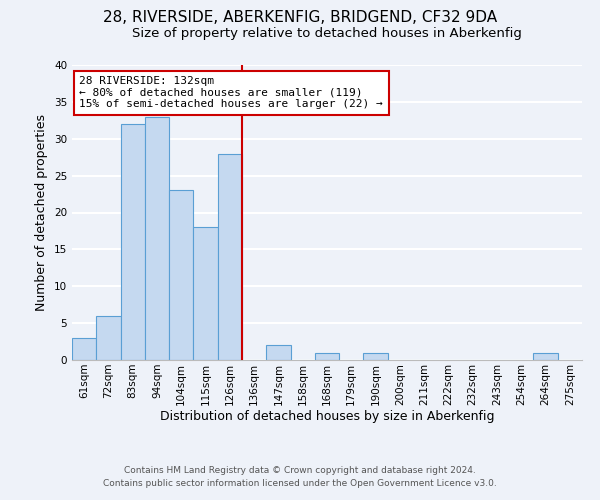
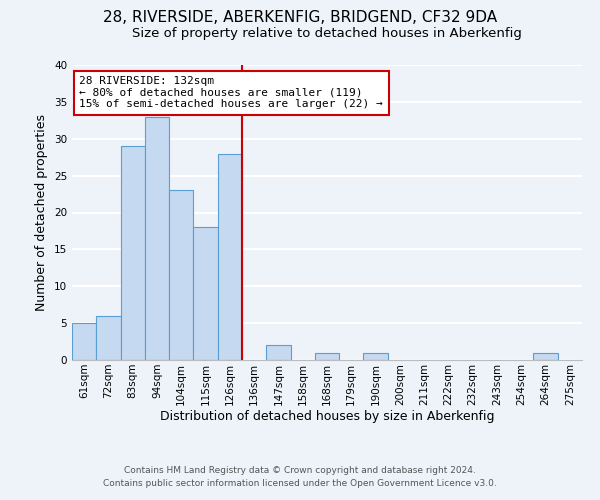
61sqm: 3 -> 5
83sqm: 32 -> 29
